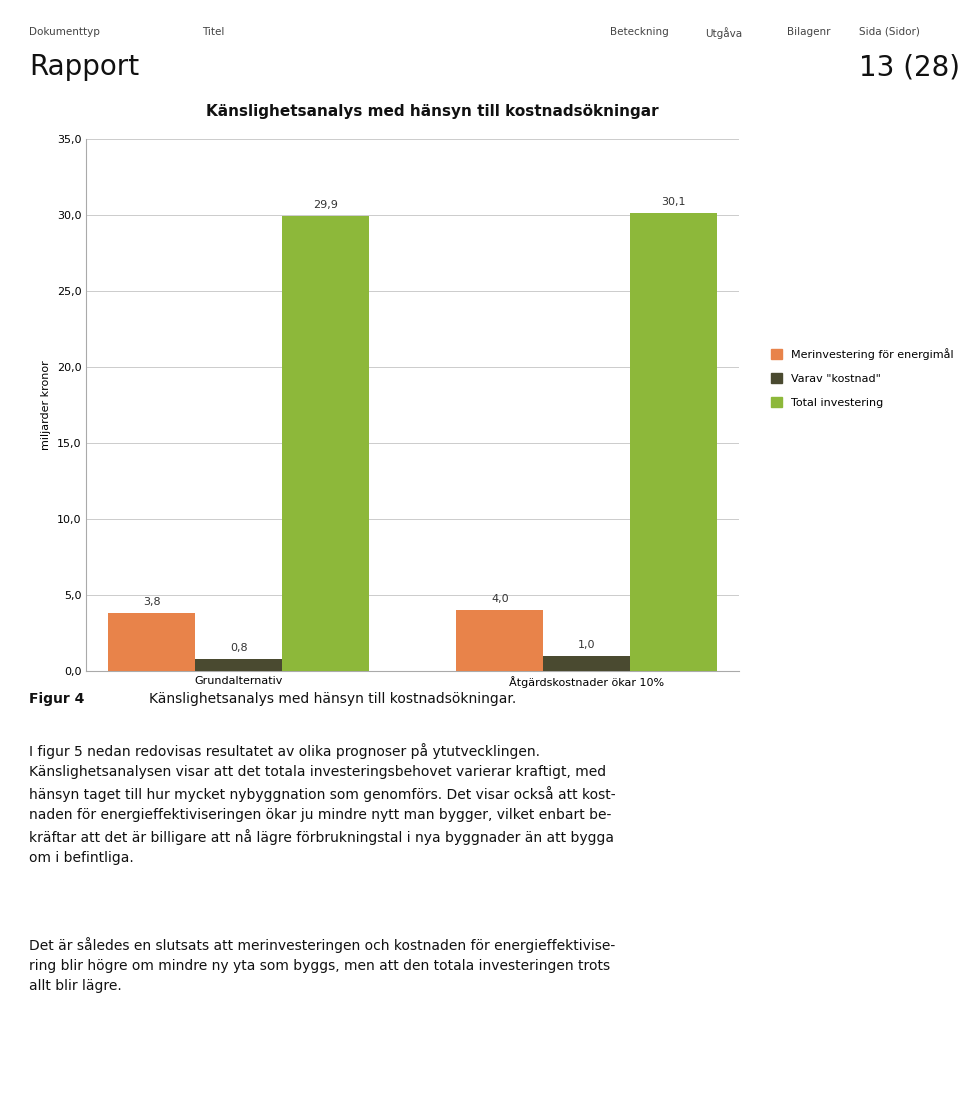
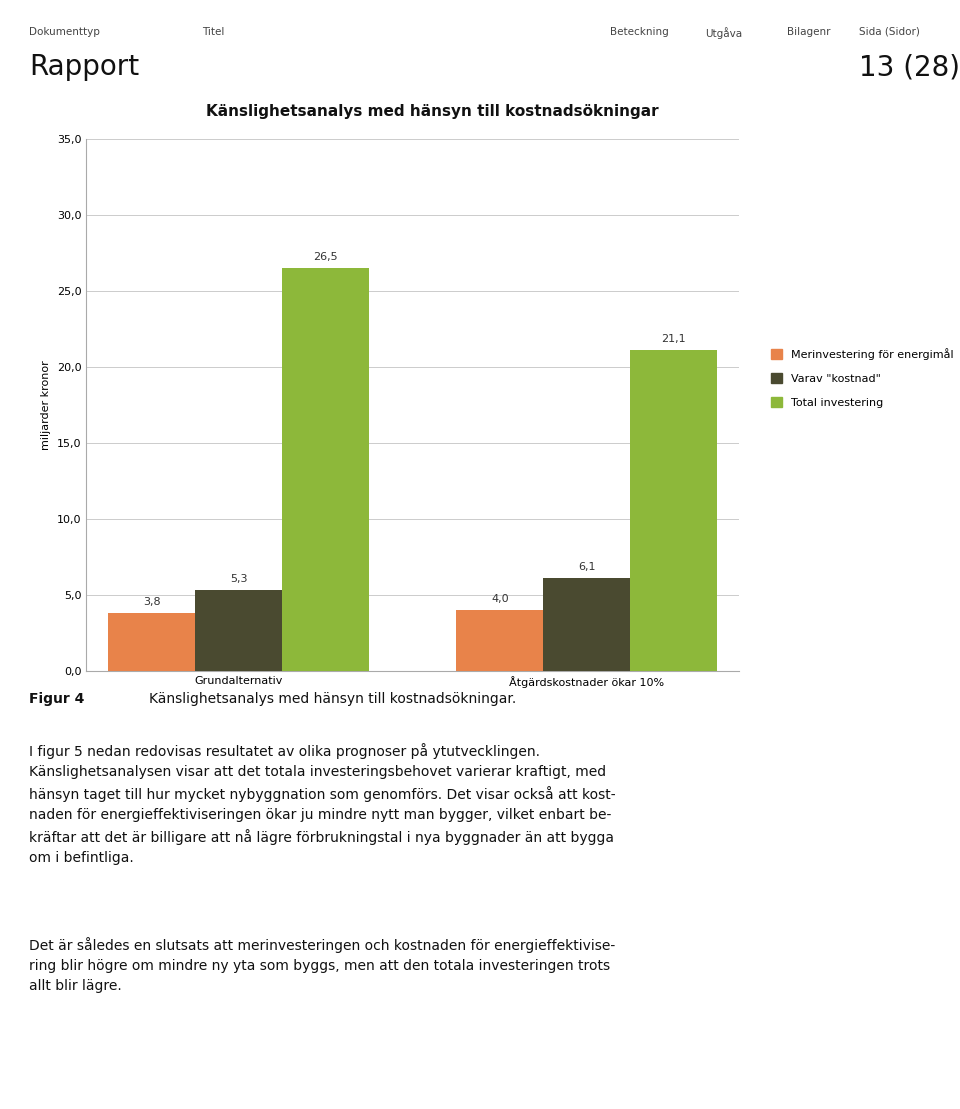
Varav "kostnad"/Grundalternativ: 0,8 -> 5,3
Total investering/Grundalternativ: 29,9 -> 26,5
Varav "kostnad"/Åtgärdskostnader ökar 10%: 1,0 -> 6,1
Total investering/Åtgärdskostnader ökar 10%: 30,1 -> 21,1
